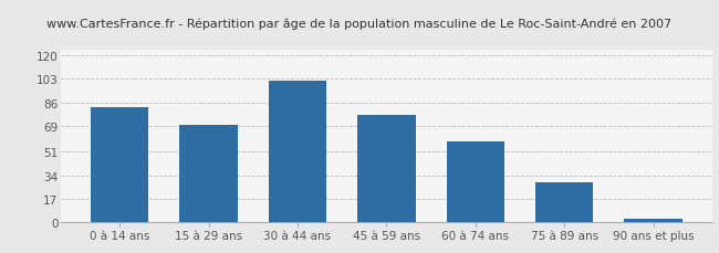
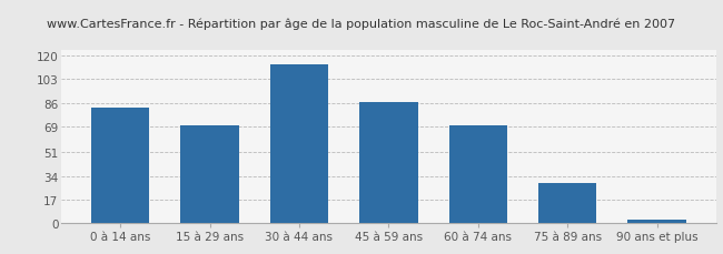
30 à 44 ans: 102 -> 114
45 à 59 ans: 77 -> 87
60 à 74 ans: 58 -> 70
